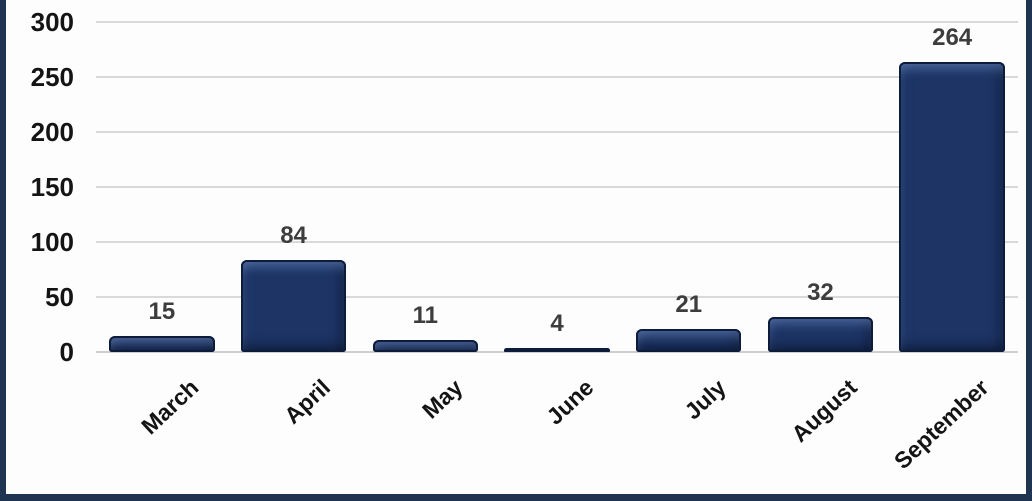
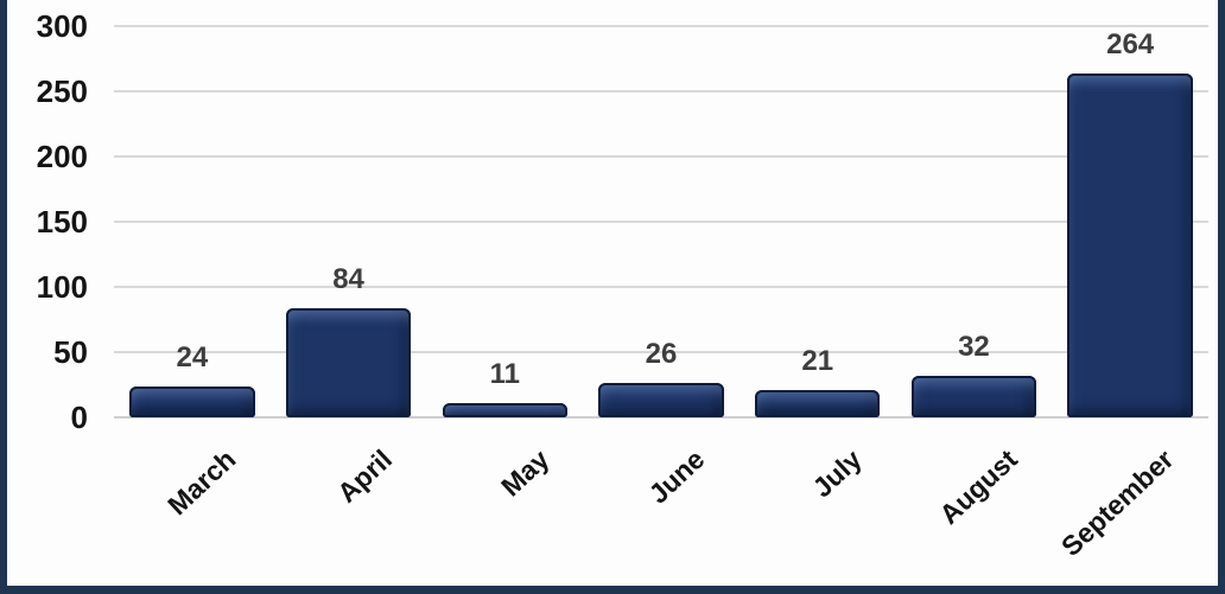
March: 15 -> 24
June: 4 -> 26
